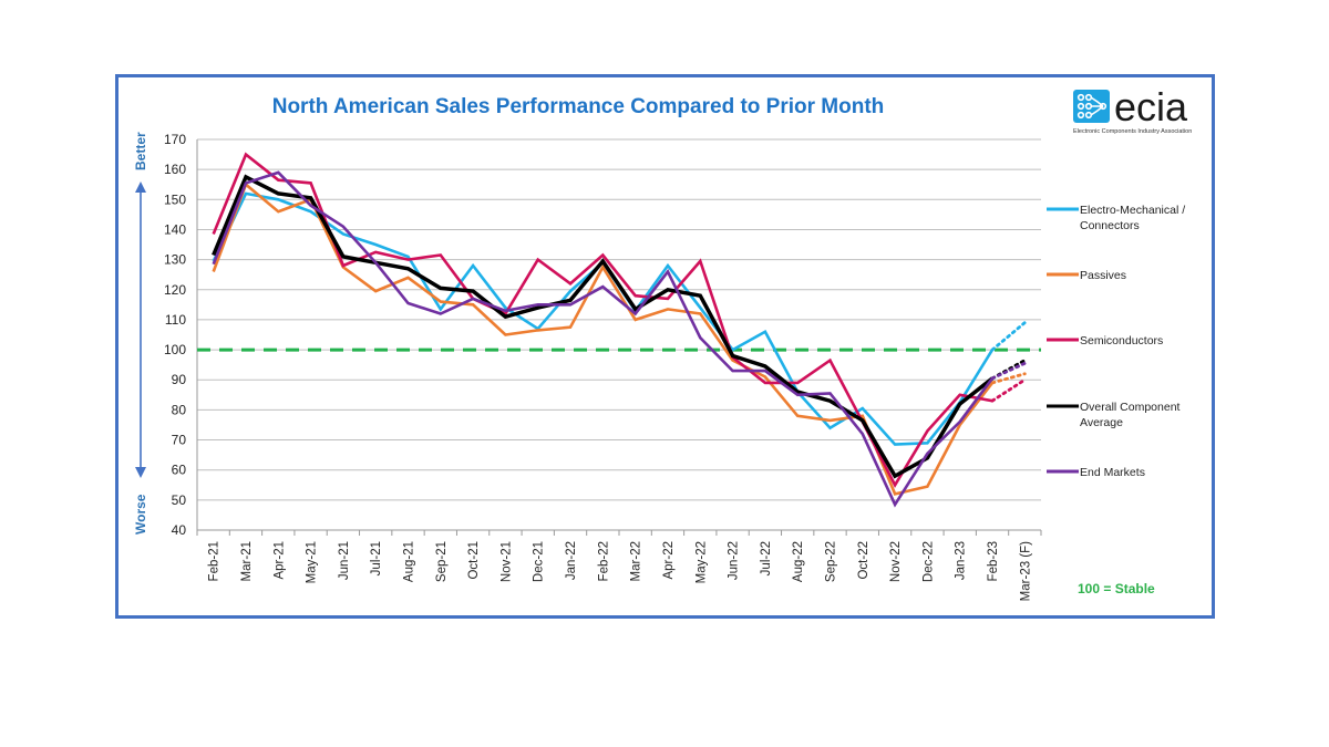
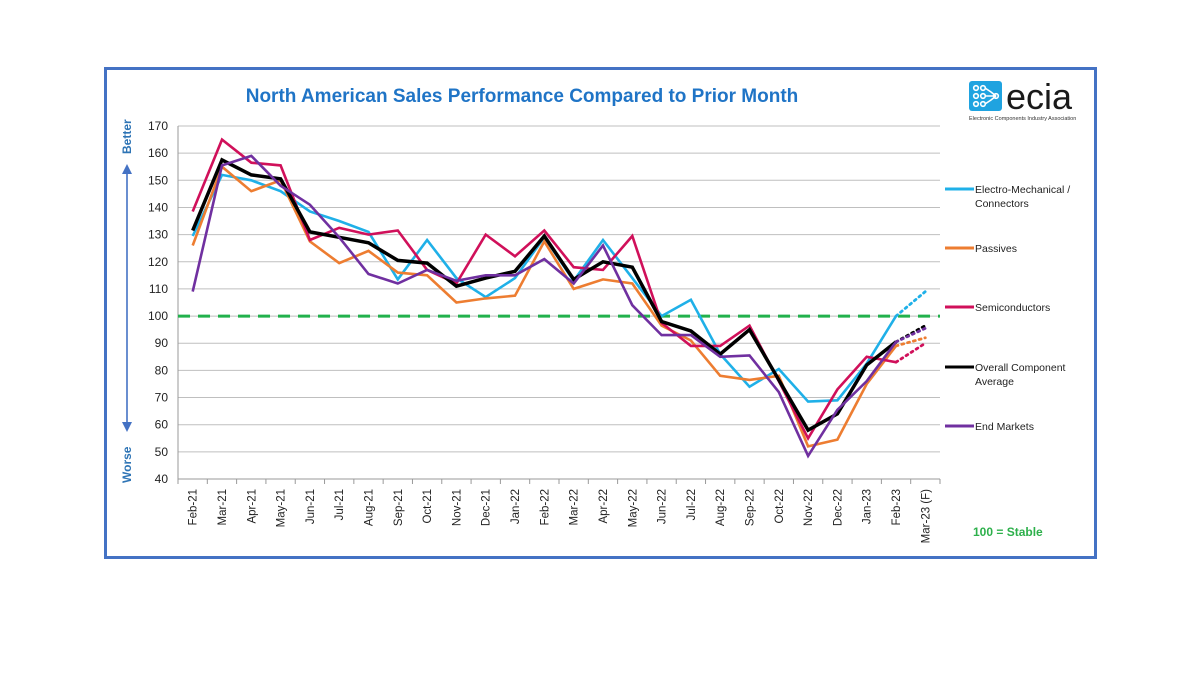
End Markets/Feb-21: 128 -> 109
Electro-Mechanical / Connectors/Jan-22: 120 -> 114
Overall Component Average/Sep-22: 83 -> 95
